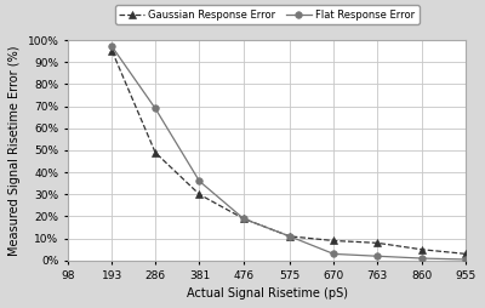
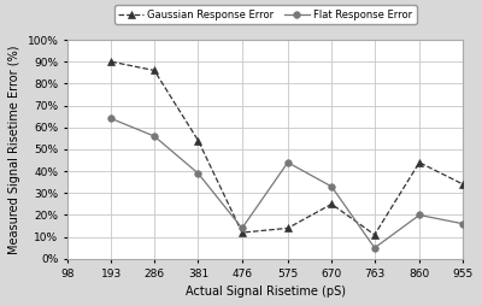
Gaussian Response Error/193: 95% -> 90%
Flat Response Error/193: 97% -> 64%
Gaussian Response Error/286: 49% -> 86%
Flat Response Error/286: 69% -> 56%
Gaussian Response Error/381: 30% -> 54%
Flat Response Error/381: 36% -> 39%
Gaussian Response Error/476: 19% -> 12%
Flat Response Error/476: 19% -> 14%
Gaussian Response Error/575: 11% -> 14%
Flat Response Error/575: 11% -> 44%
Gaussian Response Error/670: 9% -> 25%
Flat Response Error/670: 3% -> 33%
Gaussian Response Error/763: 8% -> 11%
Flat Response Error/763: 2% -> 5%
Gaussian Response Error/860: 5% -> 44%
Flat Response Error/860: 1% -> 20%
Gaussian Response Error/955: 3% -> 34%
Flat Response Error/955: 1% -> 16%
